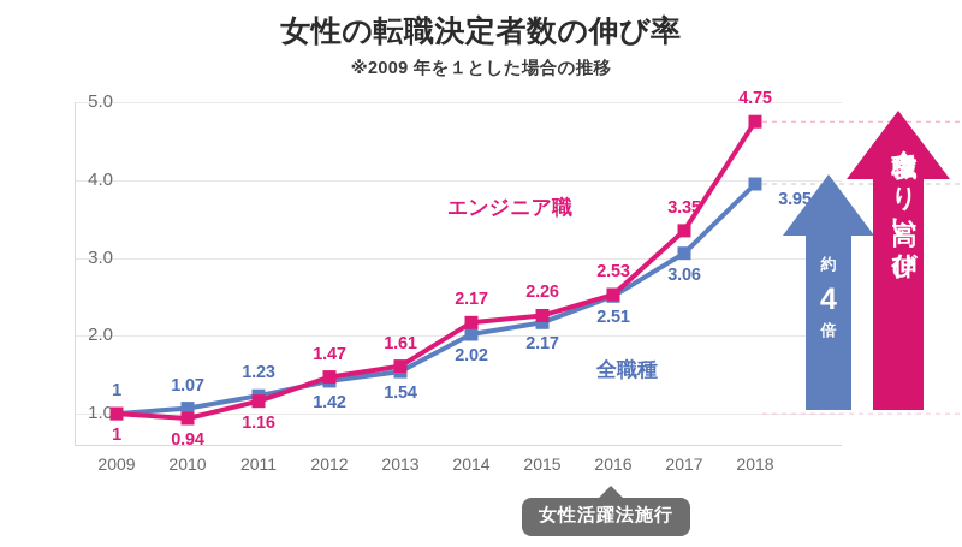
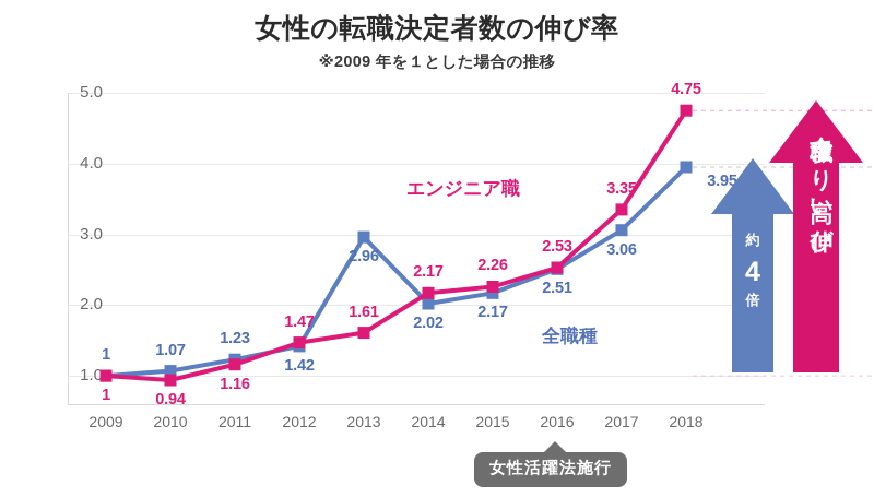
全職種/2013: 1.54 -> 2.96
